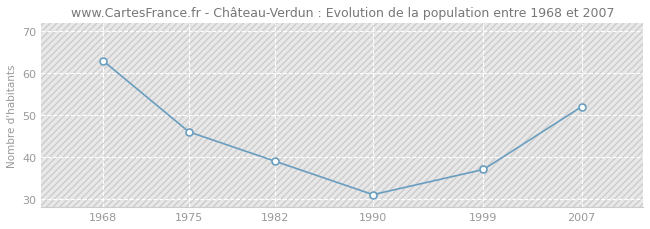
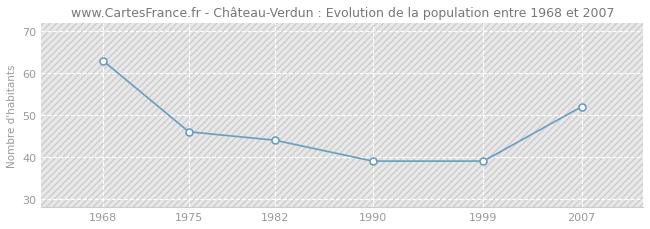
1982: 39 -> 44
1990: 31 -> 39
1999: 37 -> 39
